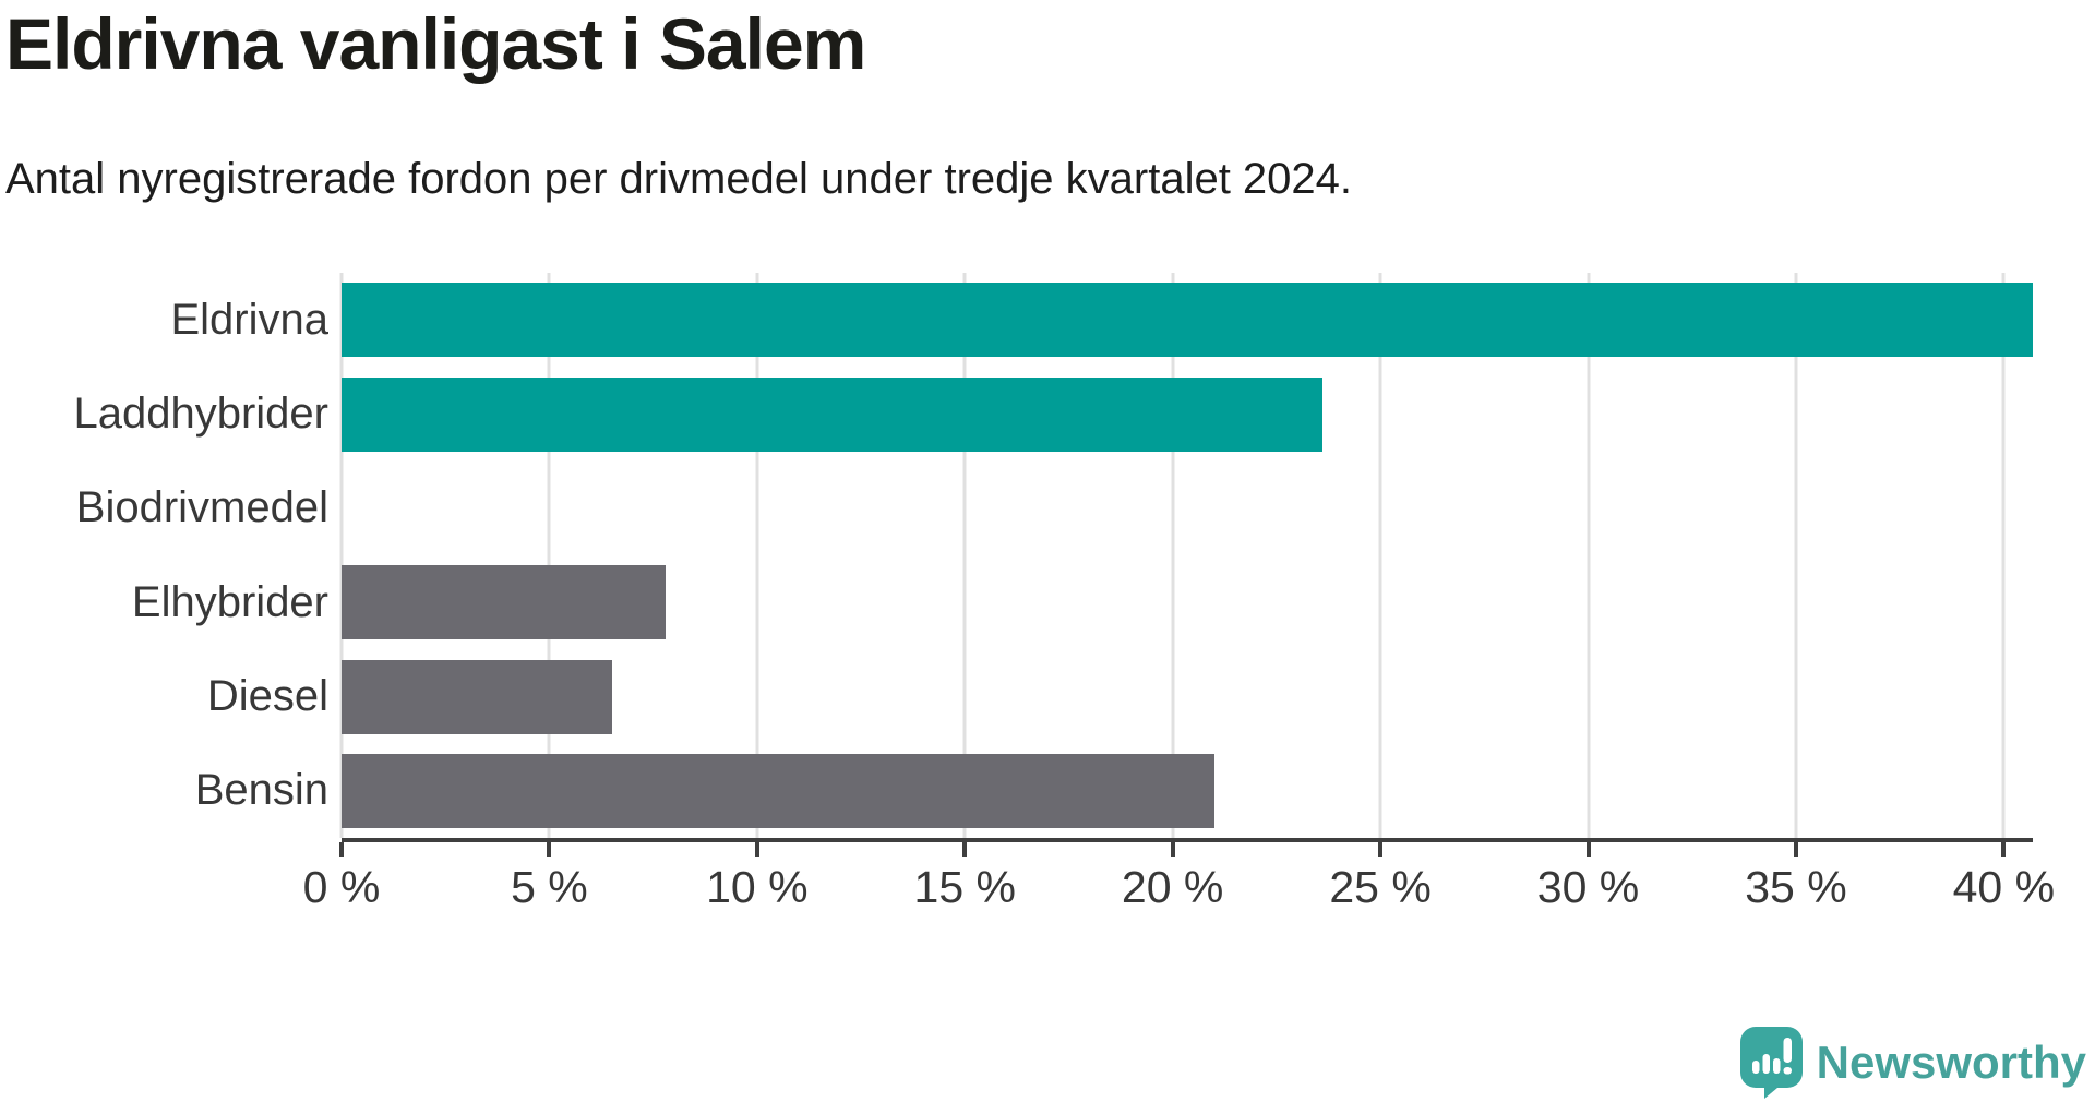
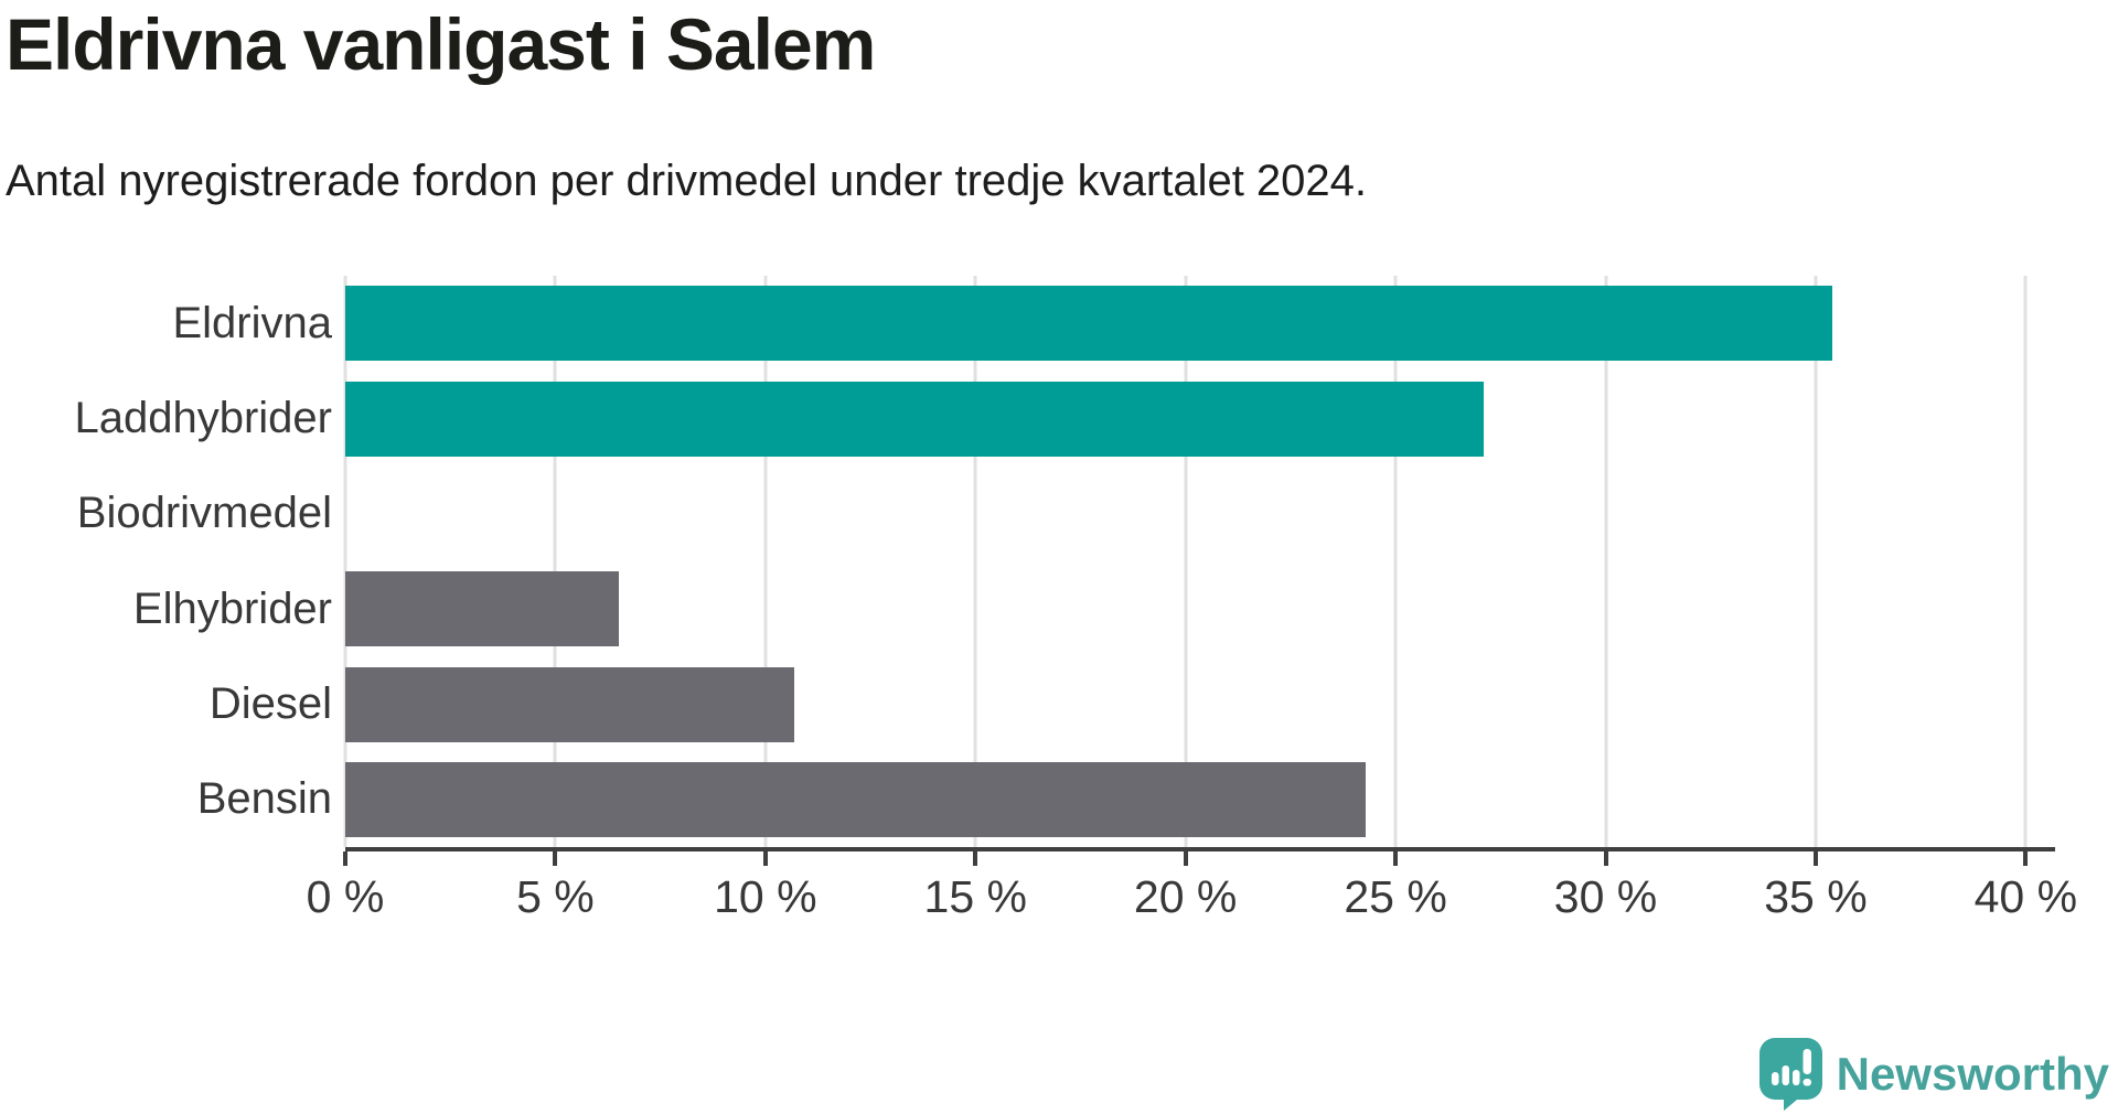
Eldrivna: 40.7% -> 35.4%
Laddhybrider: 23.6% -> 27.1%
Elhybrider: 7.8% -> 6.5%
Diesel: 6.5% -> 10.7%
Bensin: 21.0% -> 24.3%
